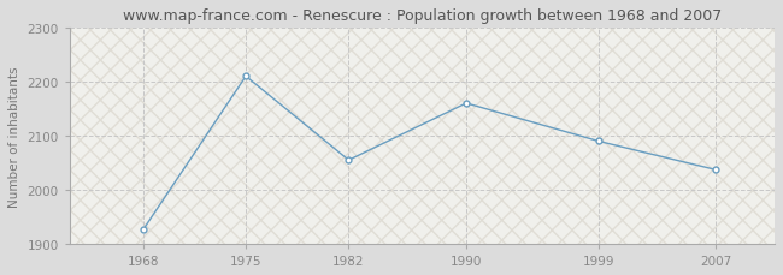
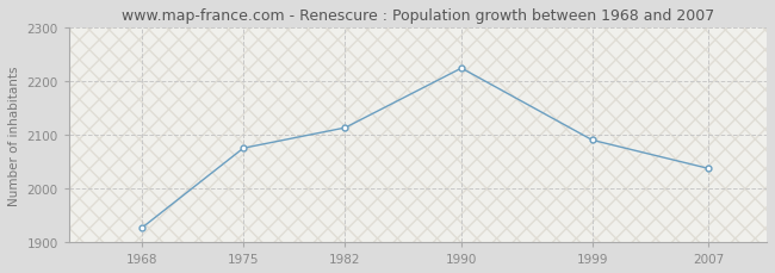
1975: 2210 -> 2075
1982: 2055 -> 2113
1990: 2160 -> 2224
